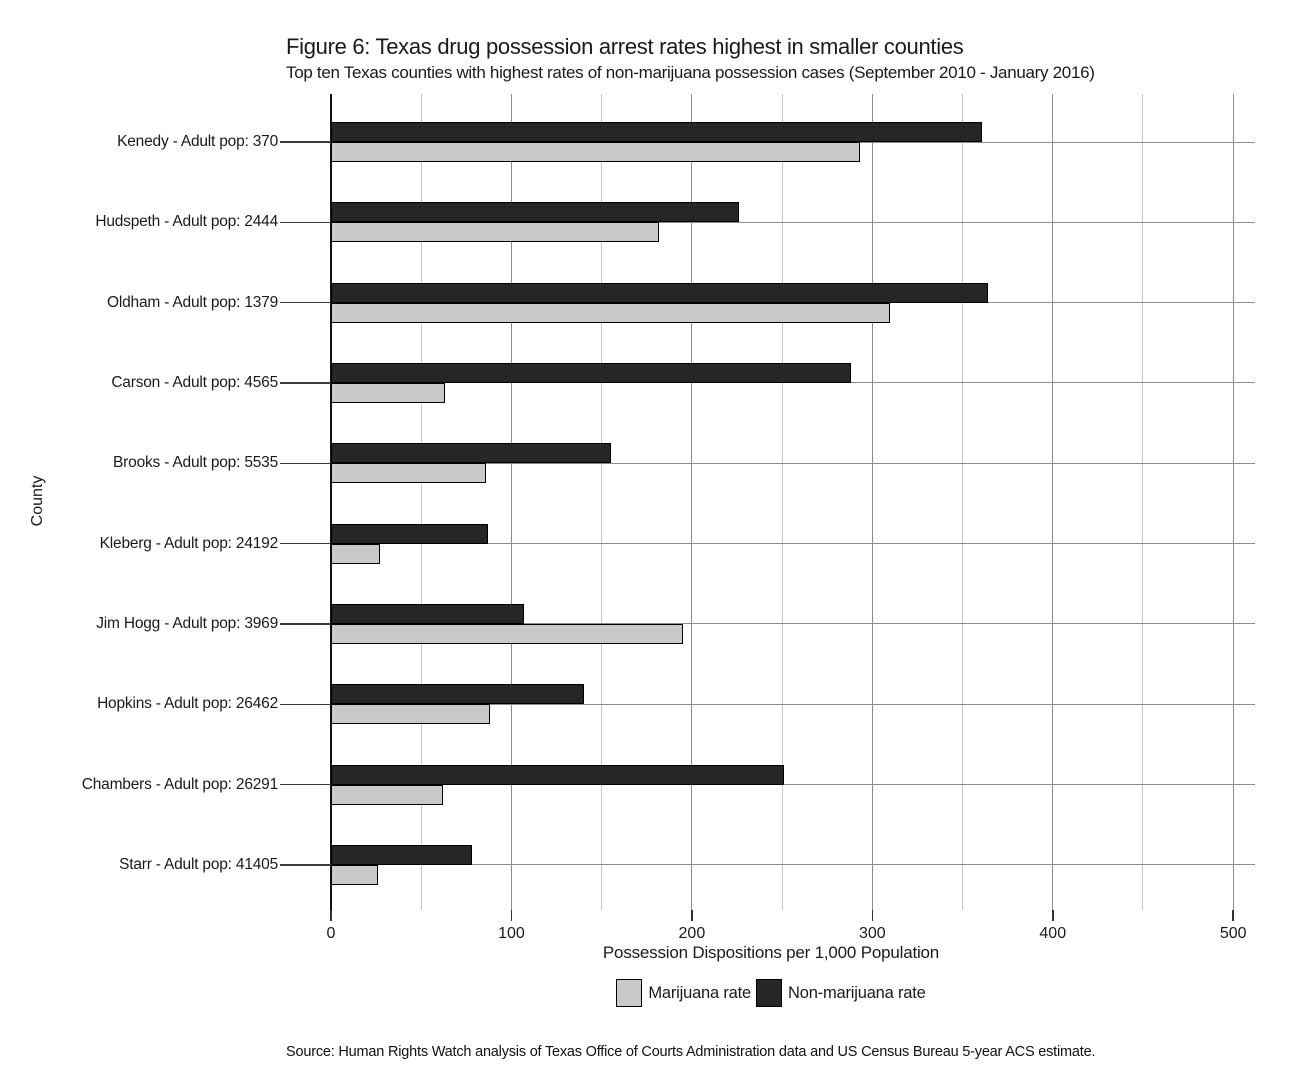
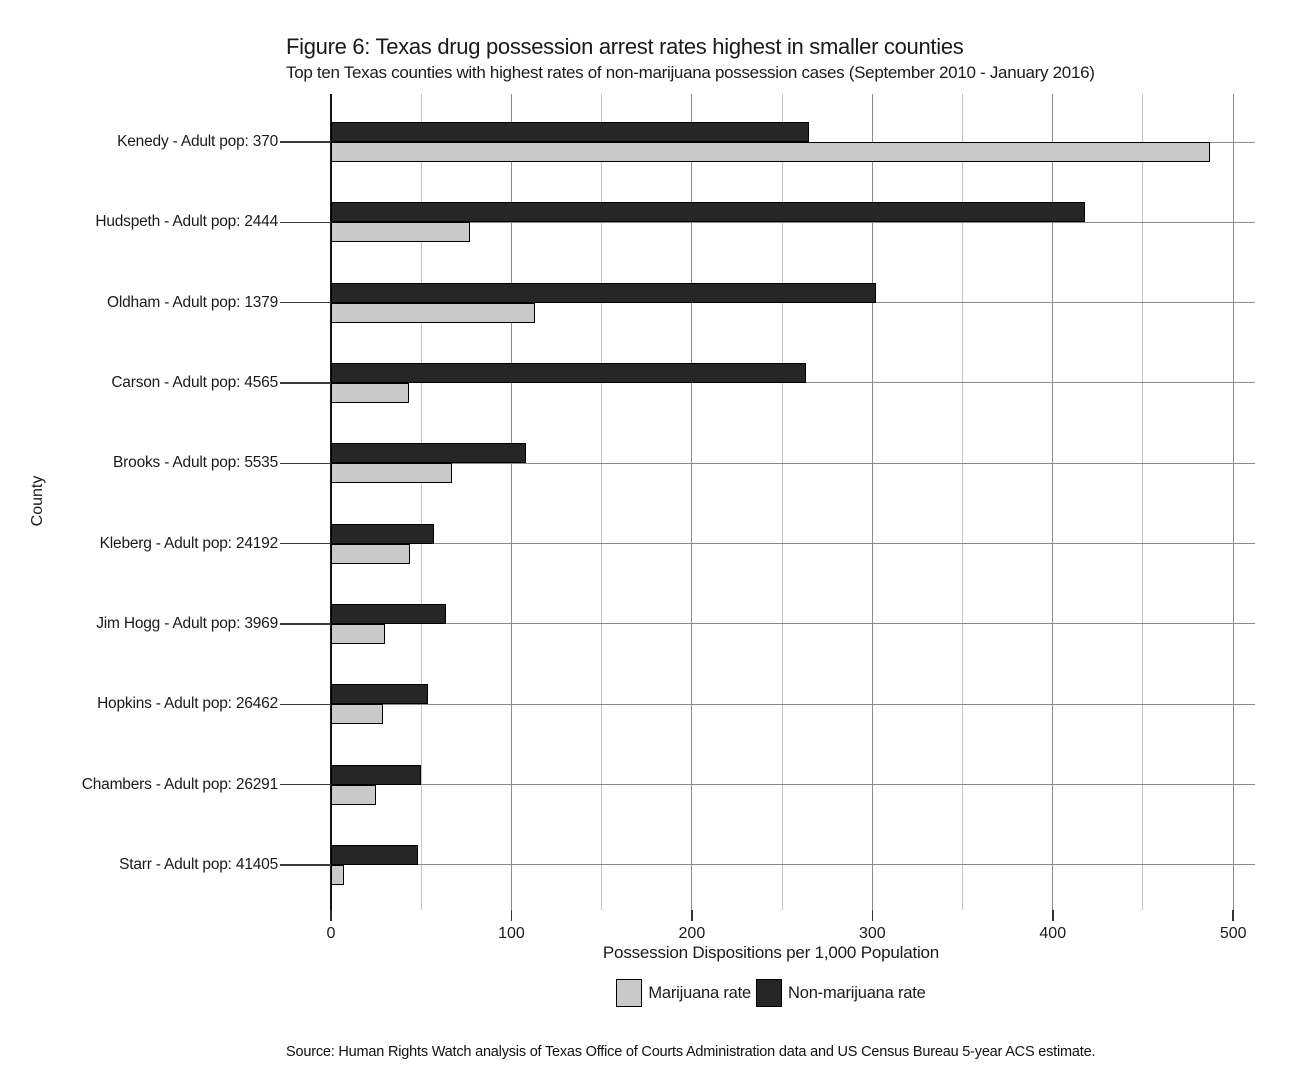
Marijuana rate/Kenedy - Adult pop: 370: 293 -> 487
Non-marijuana rate/Kenedy - Adult pop: 370: 361 -> 265
Marijuana rate/Hudspeth - Adult pop: 2444: 182 -> 77
Non-marijuana rate/Hudspeth - Adult pop: 2444: 226 -> 418
Marijuana rate/Oldham - Adult pop: 1379: 310 -> 113
Non-marijuana rate/Oldham - Adult pop: 1379: 364 -> 302
Marijuana rate/Carson - Adult pop: 4565: 63 -> 43
Non-marijuana rate/Carson - Adult pop: 4565: 288 -> 263
Marijuana rate/Brooks - Adult pop: 5535: 86 -> 67
Non-marijuana rate/Brooks - Adult pop: 5535: 155 -> 108
Marijuana rate/Kleberg - Adult pop: 24192: 27 -> 44
Non-marijuana rate/Kleberg - Adult pop: 24192: 87 -> 57
Marijuana rate/Jim Hogg - Adult pop: 3969: 195 -> 30
Non-marijuana rate/Jim Hogg - Adult pop: 3969: 107 -> 64
Marijuana rate/Hopkins - Adult pop: 26462: 88 -> 29
Non-marijuana rate/Hopkins - Adult pop: 26462: 140 -> 54
Marijuana rate/Chambers - Adult pop: 26291: 62 -> 25
Non-marijuana rate/Chambers - Adult pop: 26291: 251 -> 50
Marijuana rate/Starr - Adult pop: 41405: 26 -> 7
Non-marijuana rate/Starr - Adult pop: 41405: 78 -> 48
